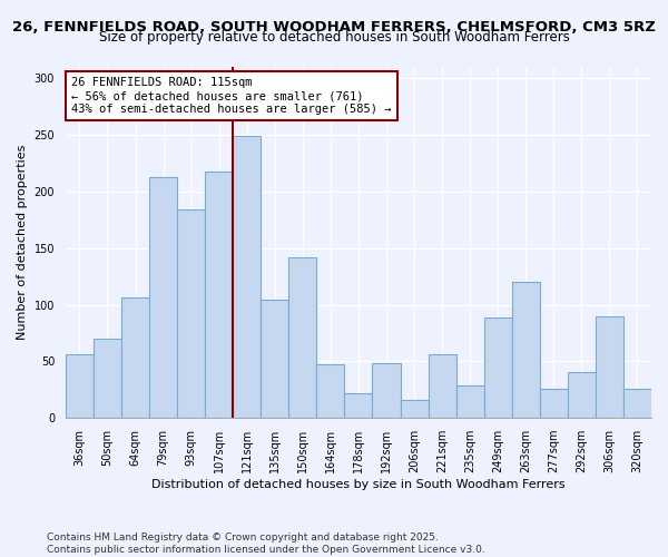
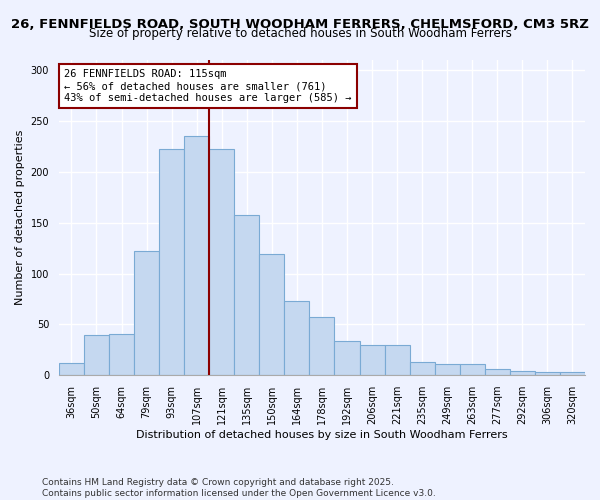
36sqm: 56 -> 12
50sqm: 70 -> 40
64sqm: 106 -> 41
79sqm: 213 -> 122
93sqm: 184 -> 222
107sqm: 218 -> 235
121sqm: 249 -> 222
135sqm: 104 -> 158
150sqm: 142 -> 119
164sqm: 47 -> 73
178sqm: 22 -> 57
192sqm: 48 -> 34
206sqm: 16 -> 30
221sqm: 56 -> 30
235sqm: 29 -> 13
249sqm: 89 -> 11
263sqm: 120 -> 11
277sqm: 26 -> 6
292sqm: 41 -> 4
306sqm: 90 -> 3
320sqm: 26 -> 3
